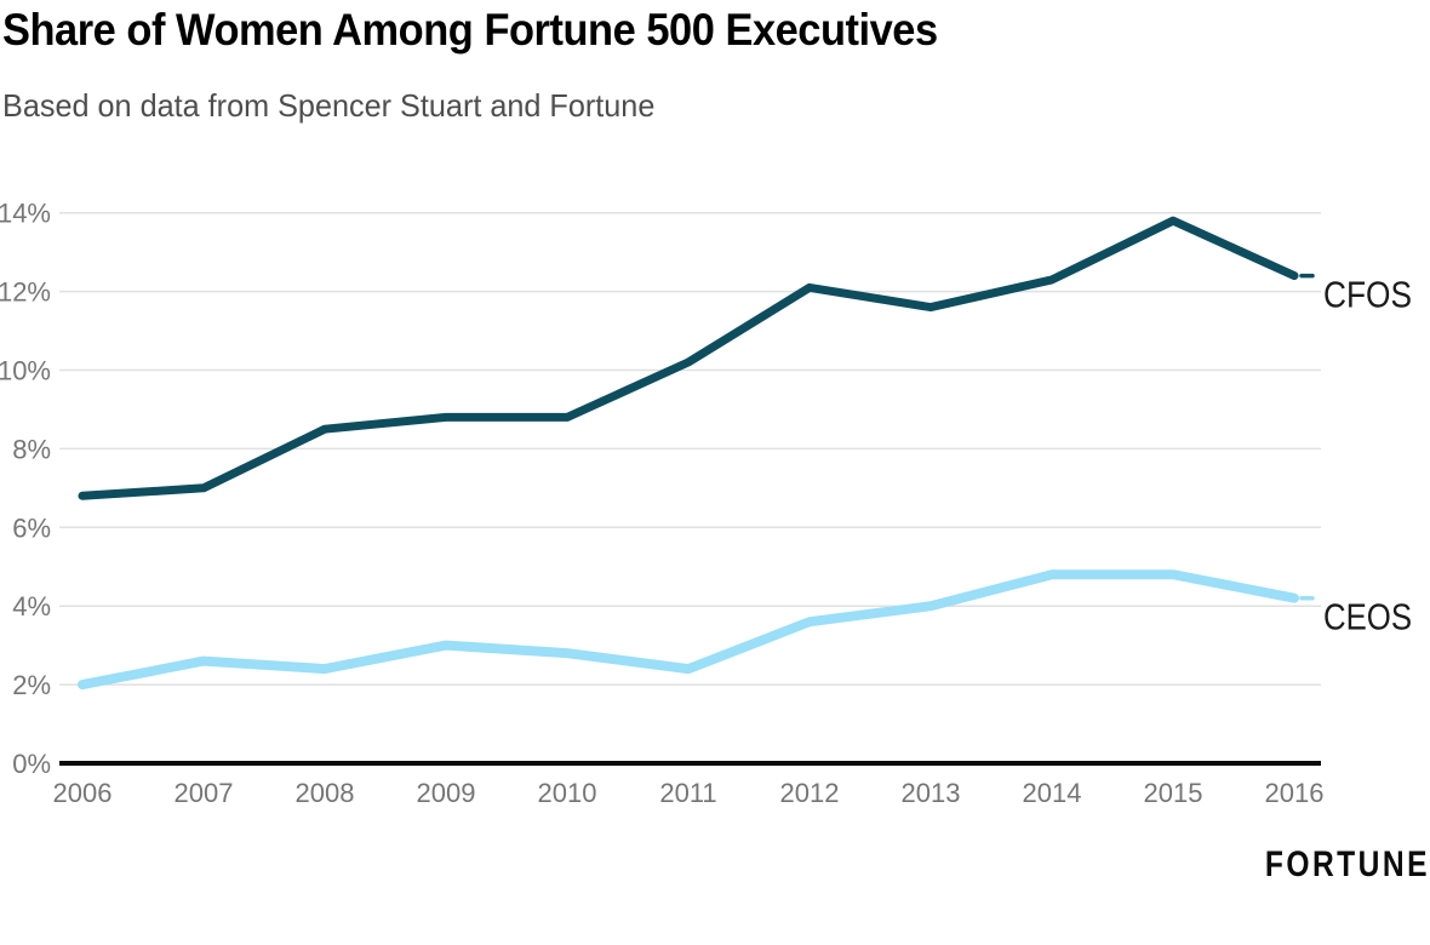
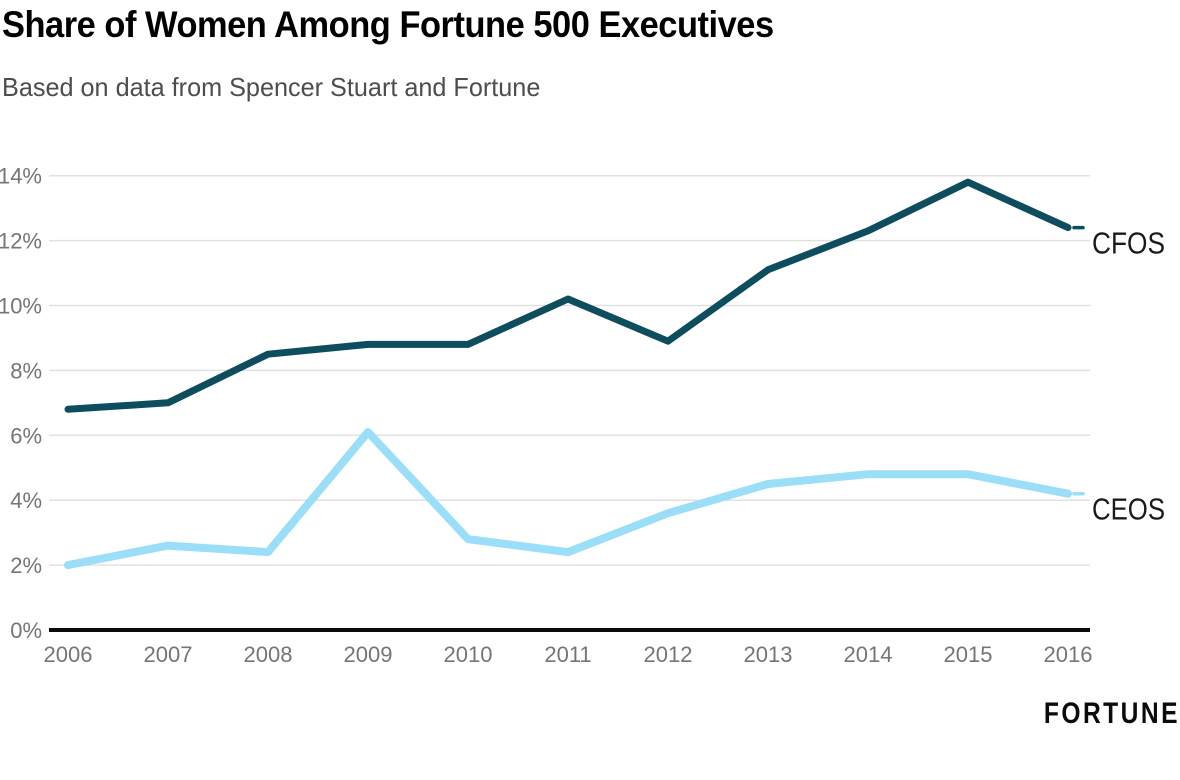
CEOS/2009: 3.0% -> 6.1%
CFOS/2012: 12.1% -> 8.9%
CFOS/2013: 11.6% -> 11.1%
CEOS/2013: 4.0% -> 4.5%
